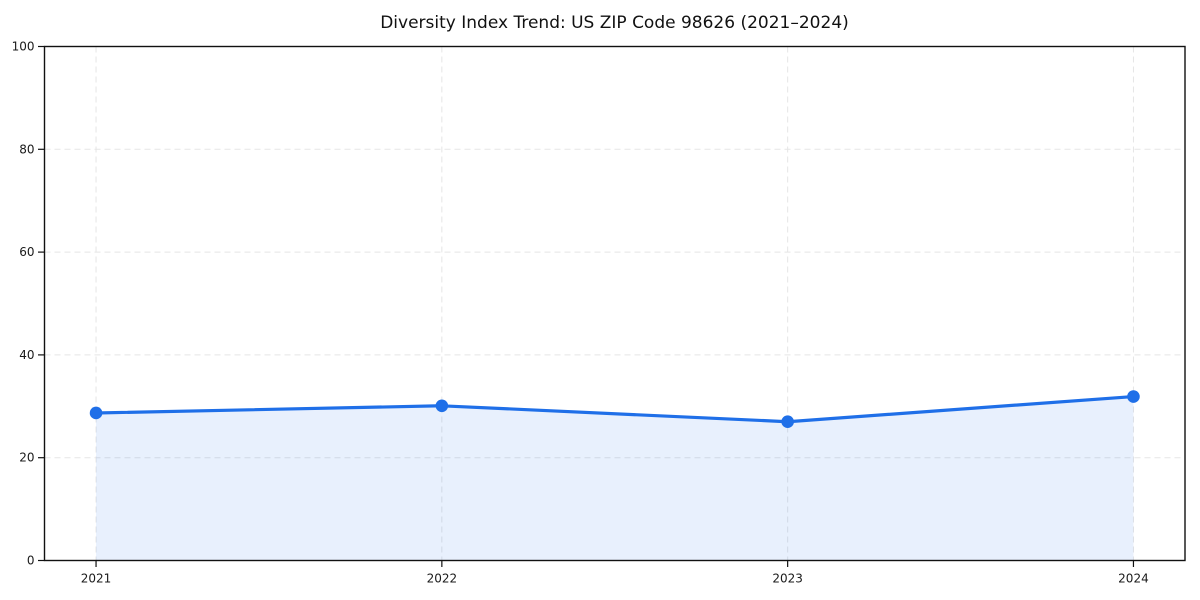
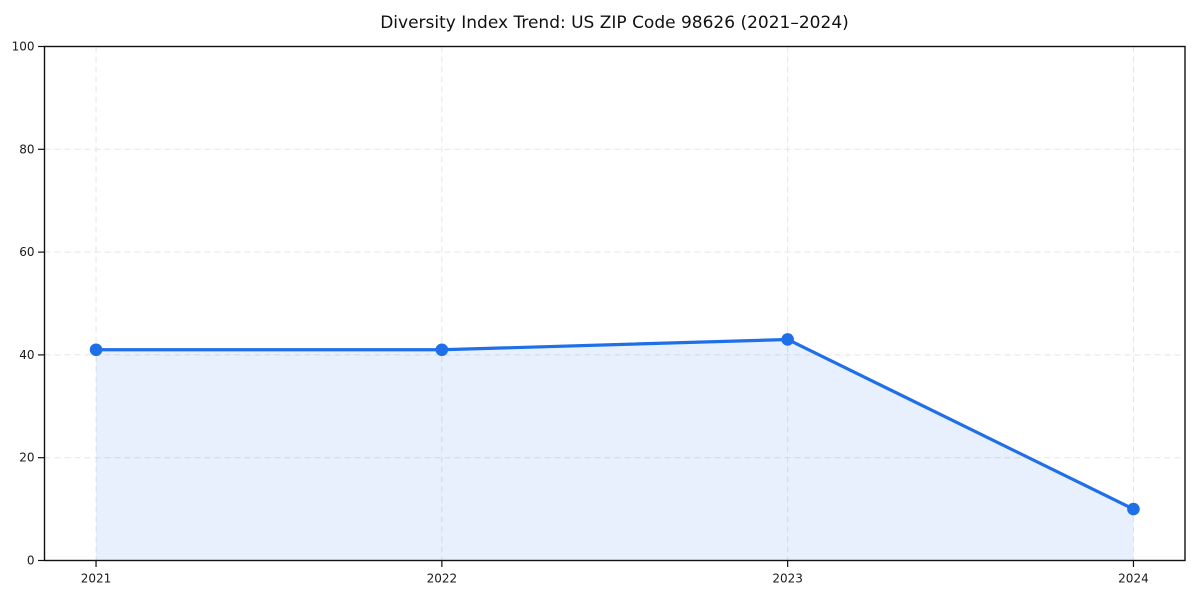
2021: 29 -> 41
2022: 30 -> 41
2023: 27 -> 43
2024: 32 -> 10
